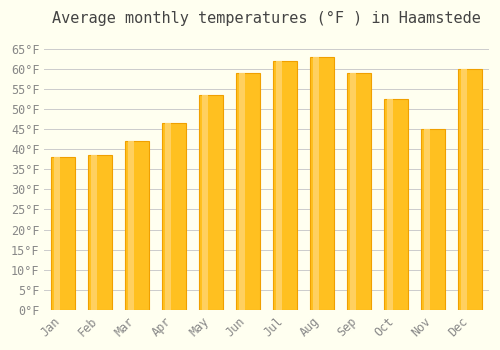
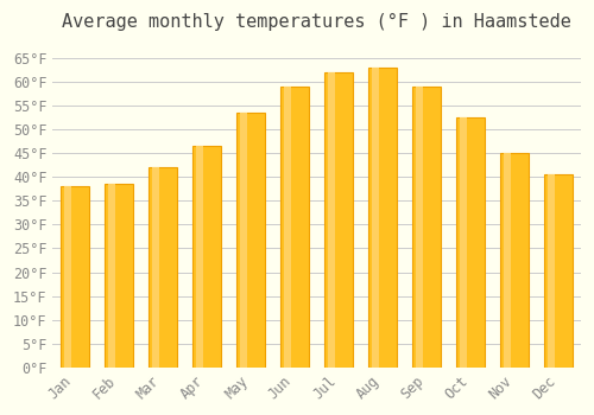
Dec: 60.0°F -> 40.5°F
